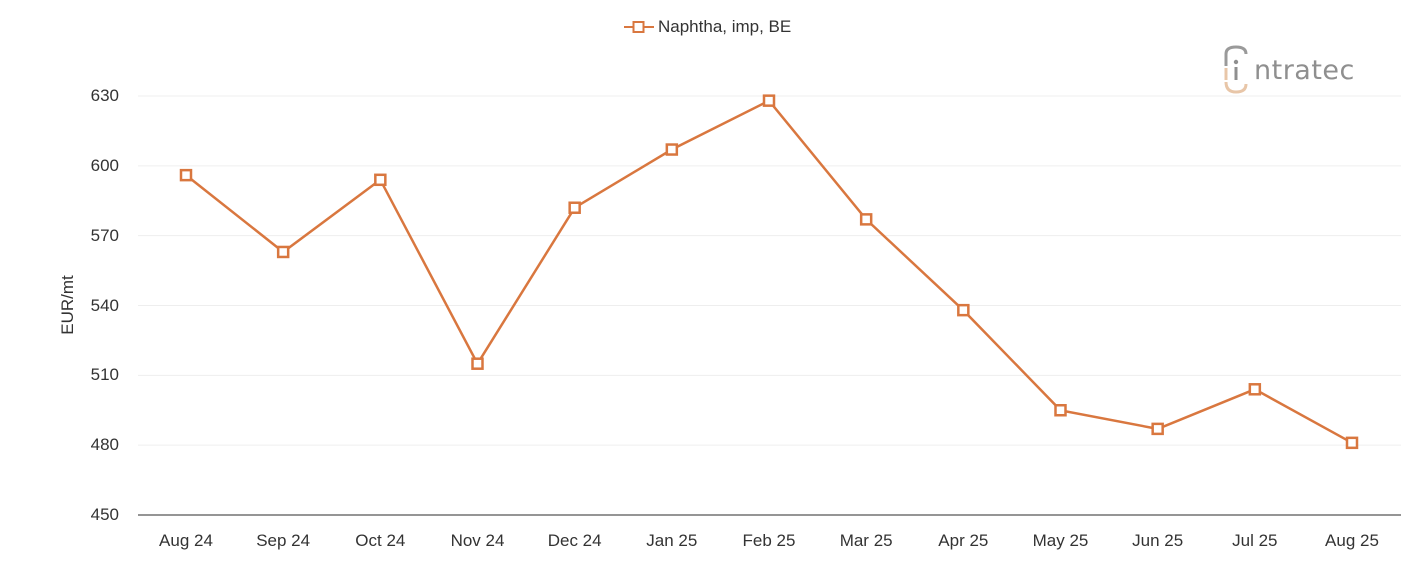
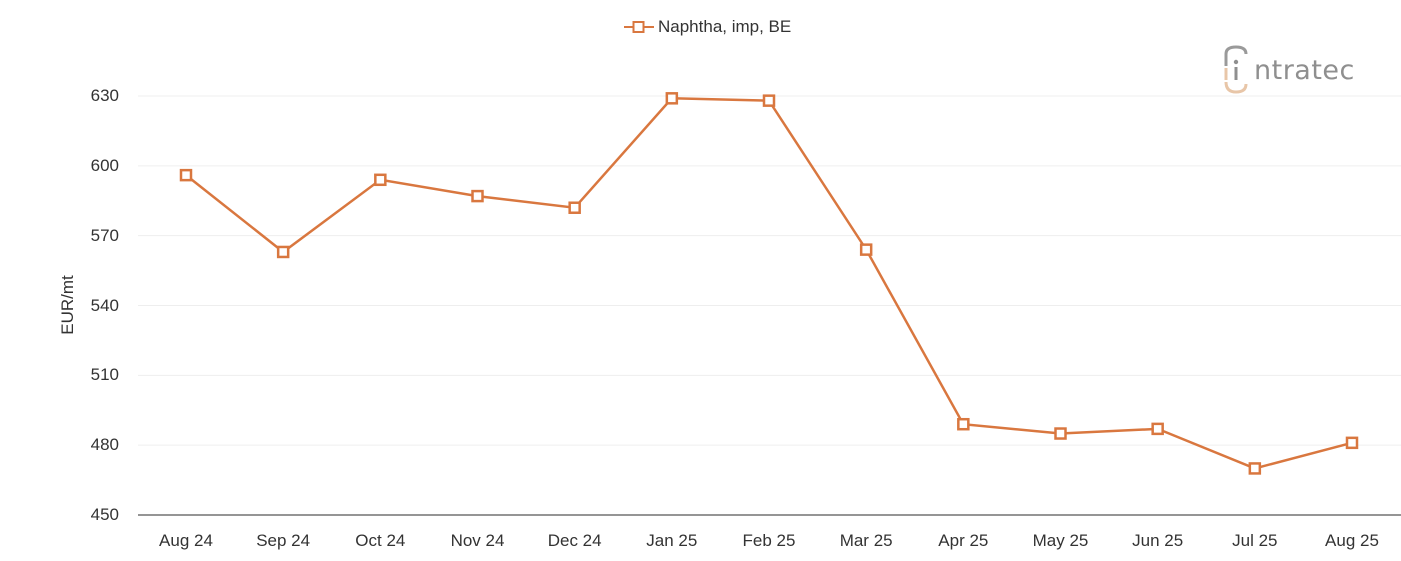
Nov 24: 515 -> 587
Jan 25: 607 -> 629
Mar 25: 577 -> 564
Apr 25: 538 -> 489
May 25: 495 -> 485
Jul 25: 504 -> 470
